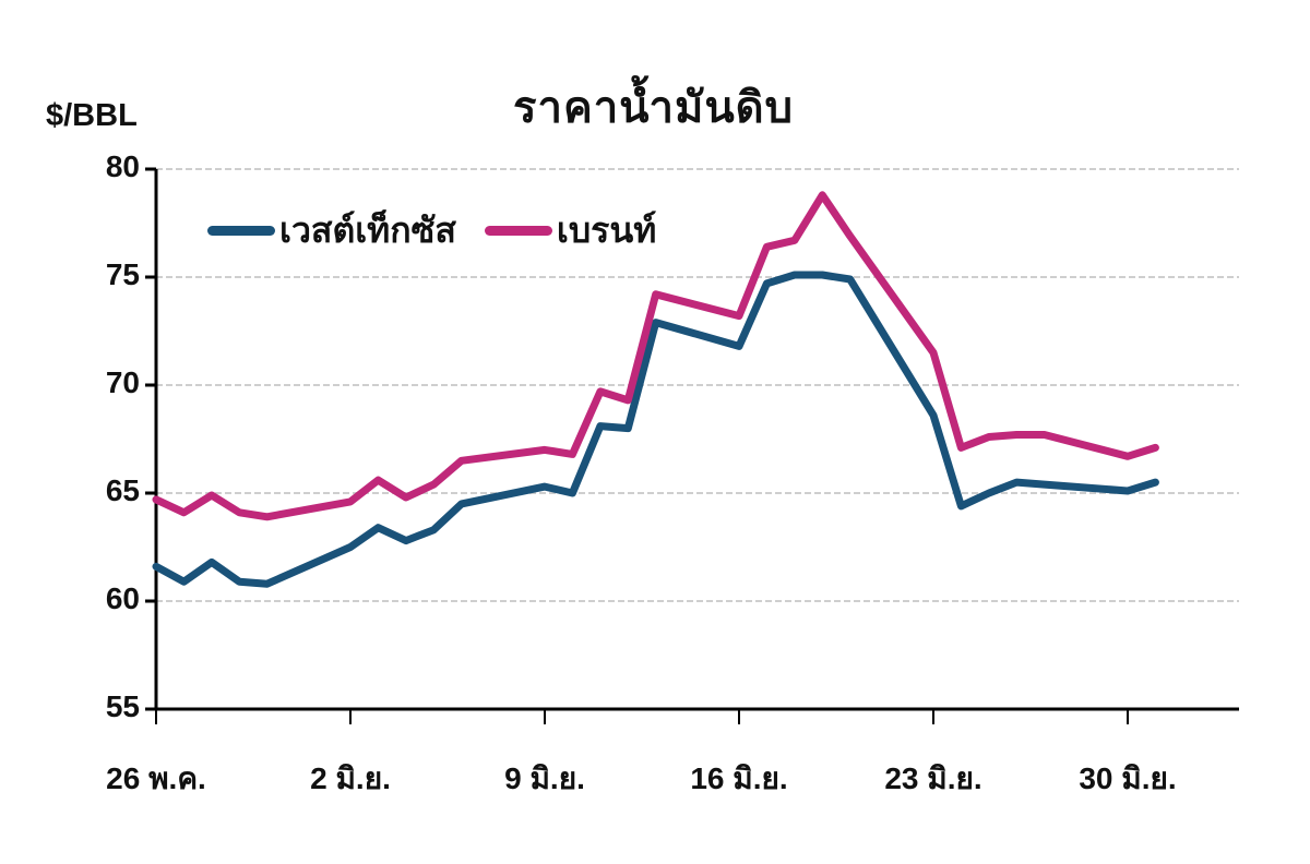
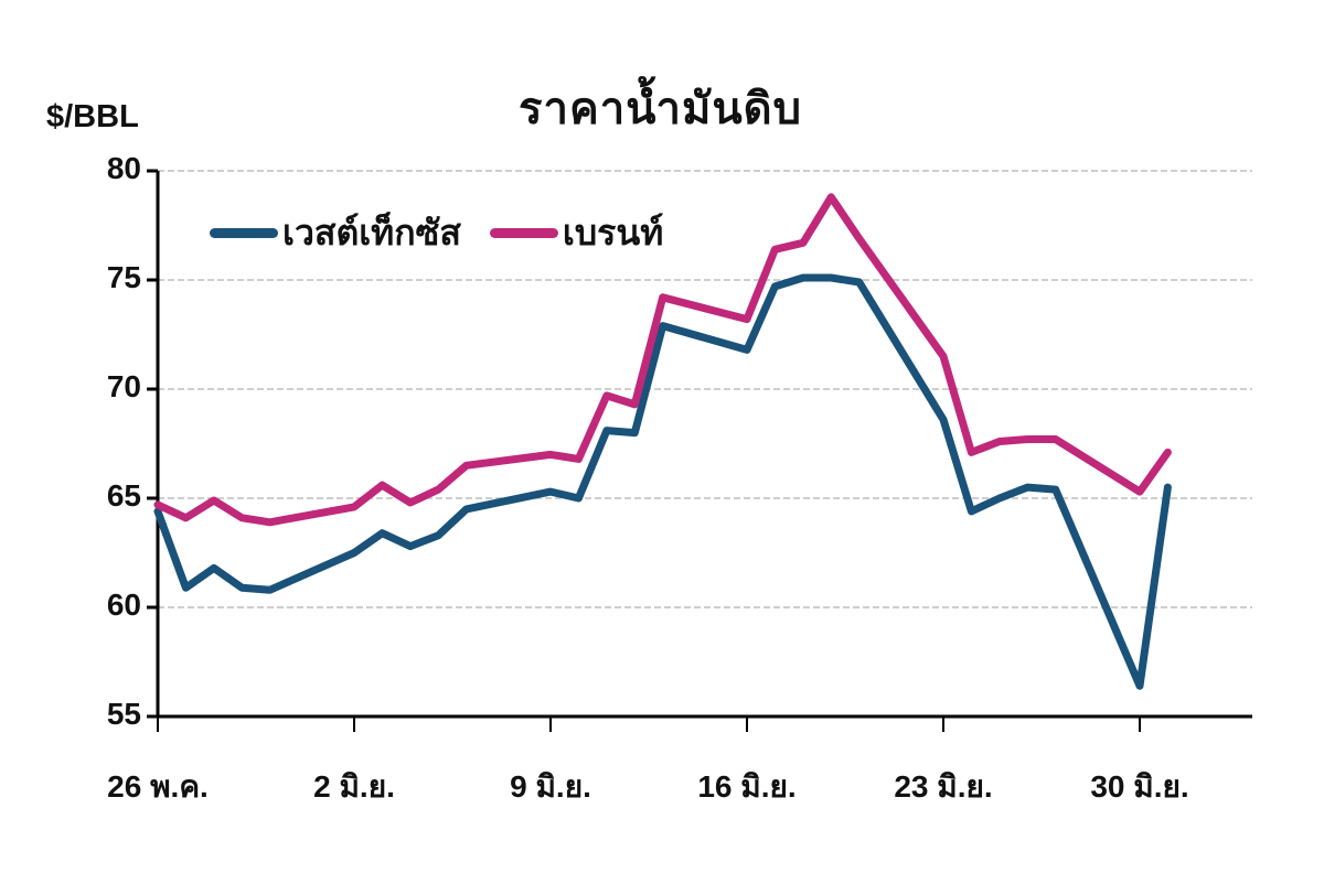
เวสต์เท็กซัส/26 พ.ค.: 61.6 -> 64.4
เวสต์เท็กซัส/30 มิ.ย.: 65.1 -> 56.4
เบรนท์/30 มิ.ย.: 66.7 -> 65.3
